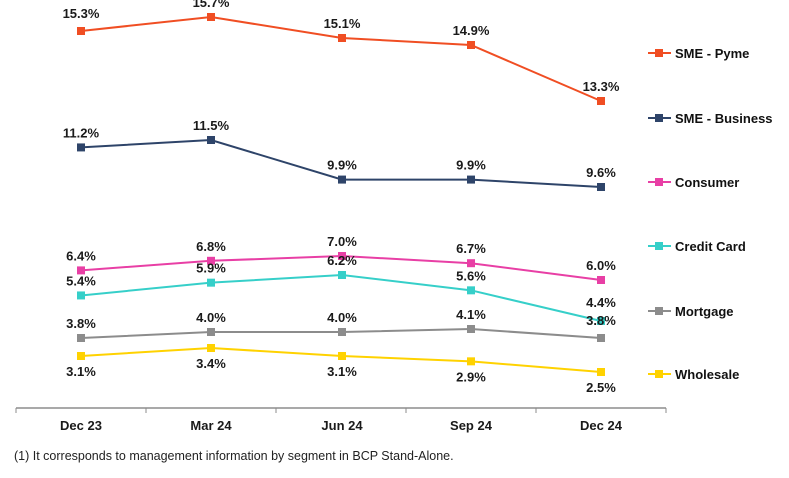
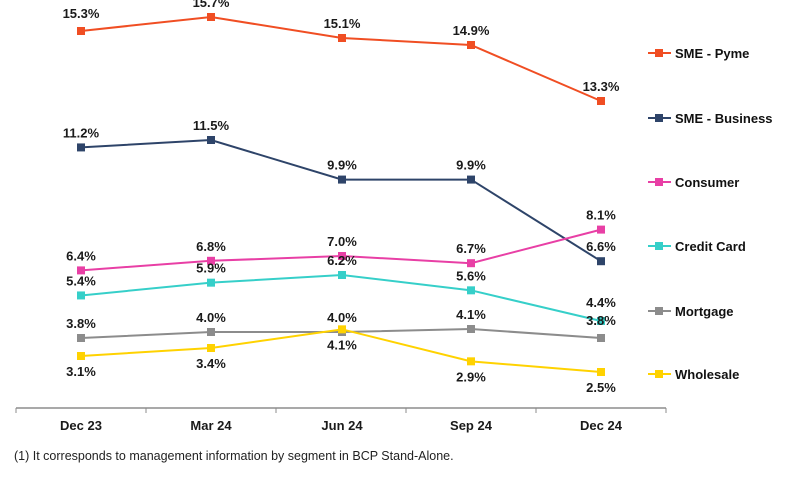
Wholesale/Jun 24: 3.1% -> 4.1%
SME - Business/Dec 24: 9.6% -> 6.6%
Consumer/Dec 24: 6.0% -> 8.1%
